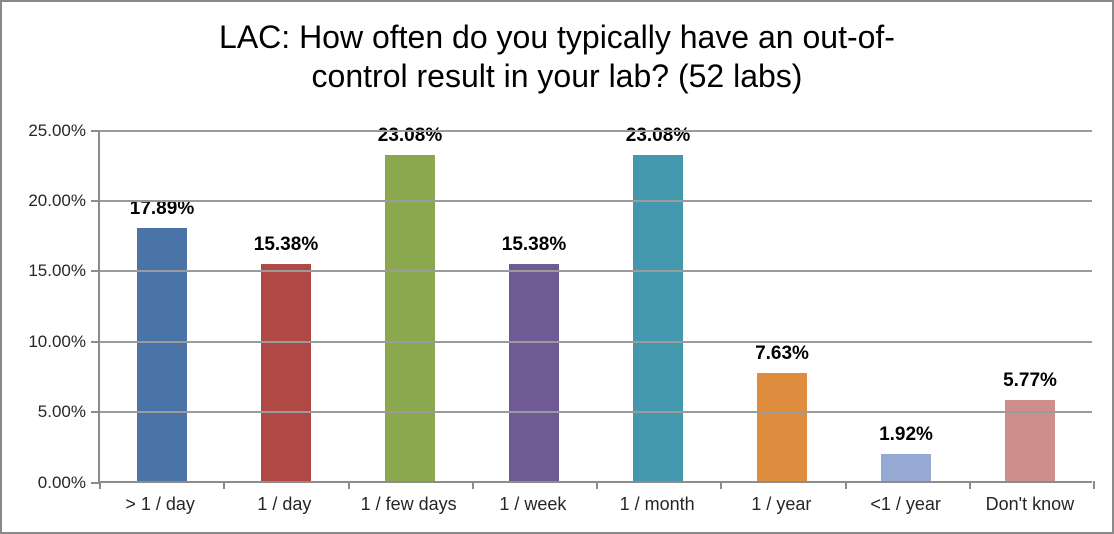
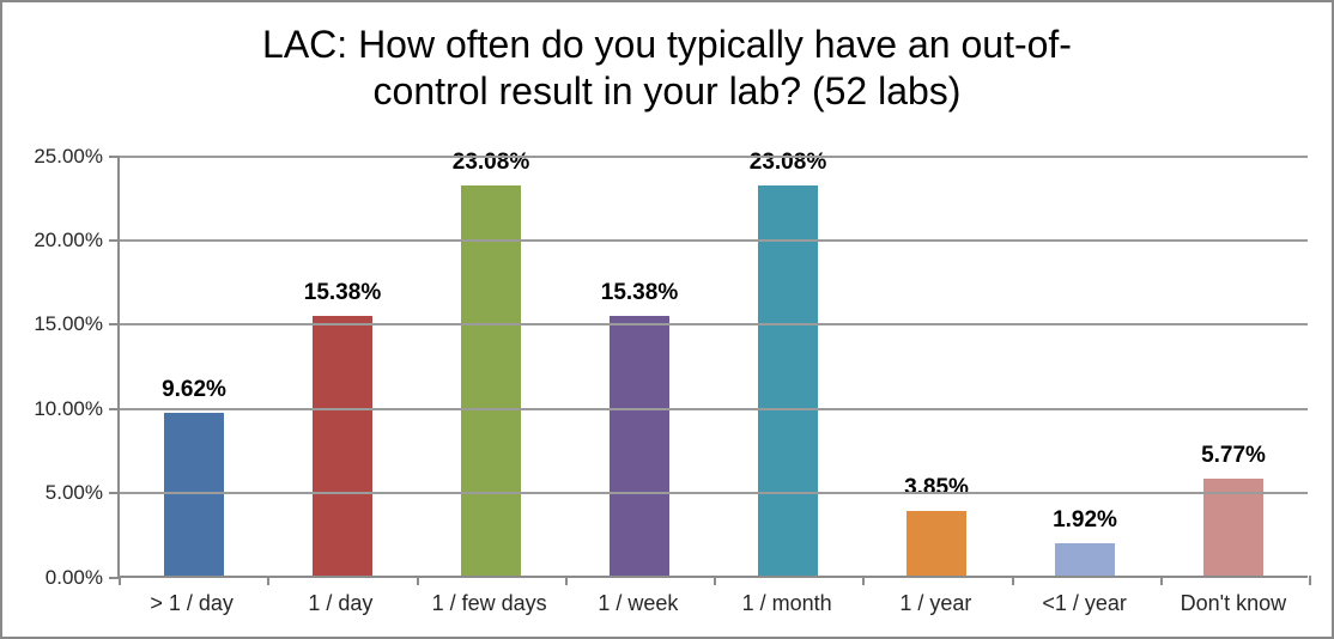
> 1 / day: 17.89% -> 9.62%
1 / year: 7.63% -> 3.85%
